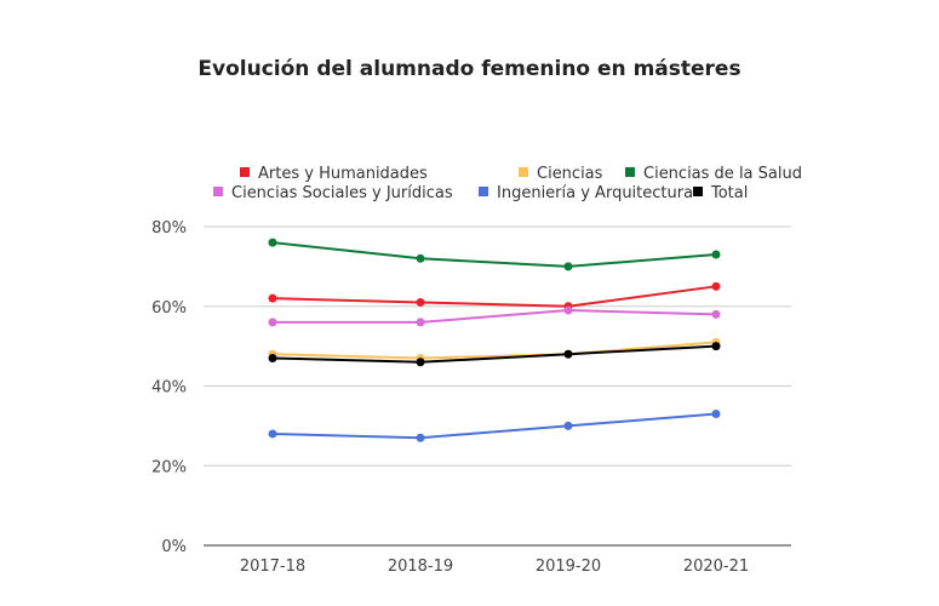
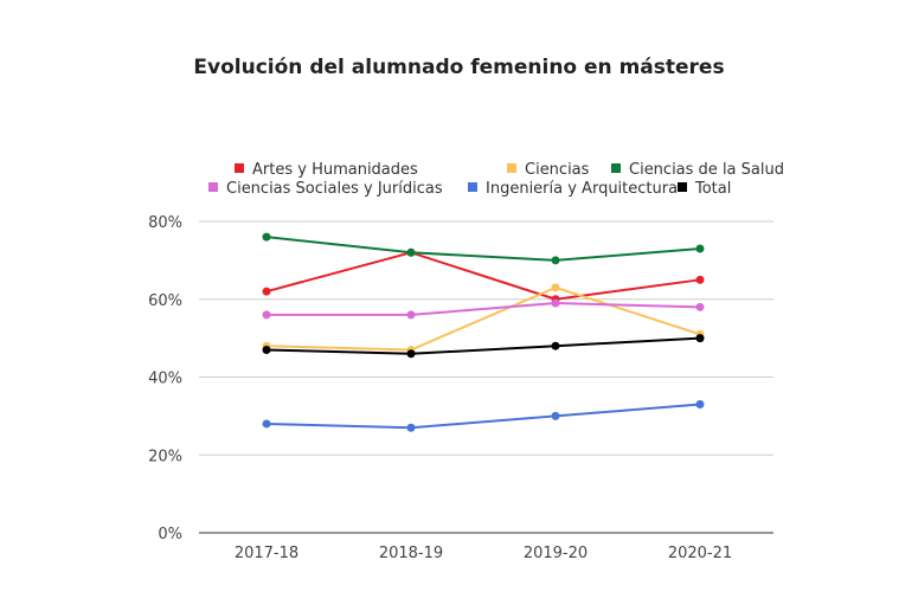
Artes y Humanidades/2018-19: 61% -> 72%
Ciencias/2019-20: 48% -> 63%
